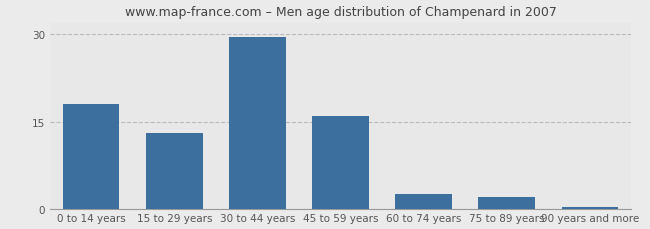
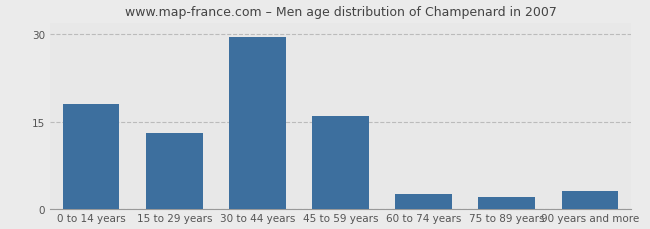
90 years and more: 0.3 -> 3.0
